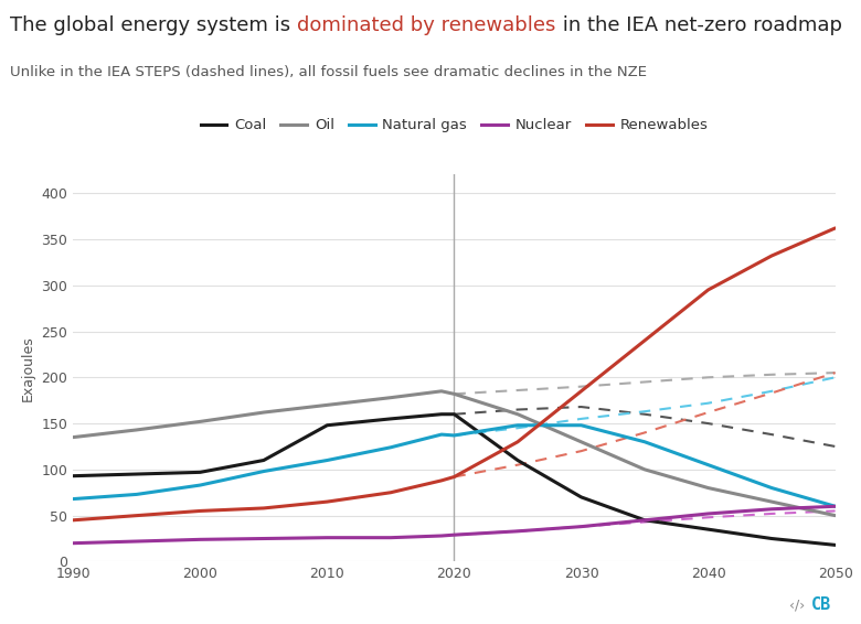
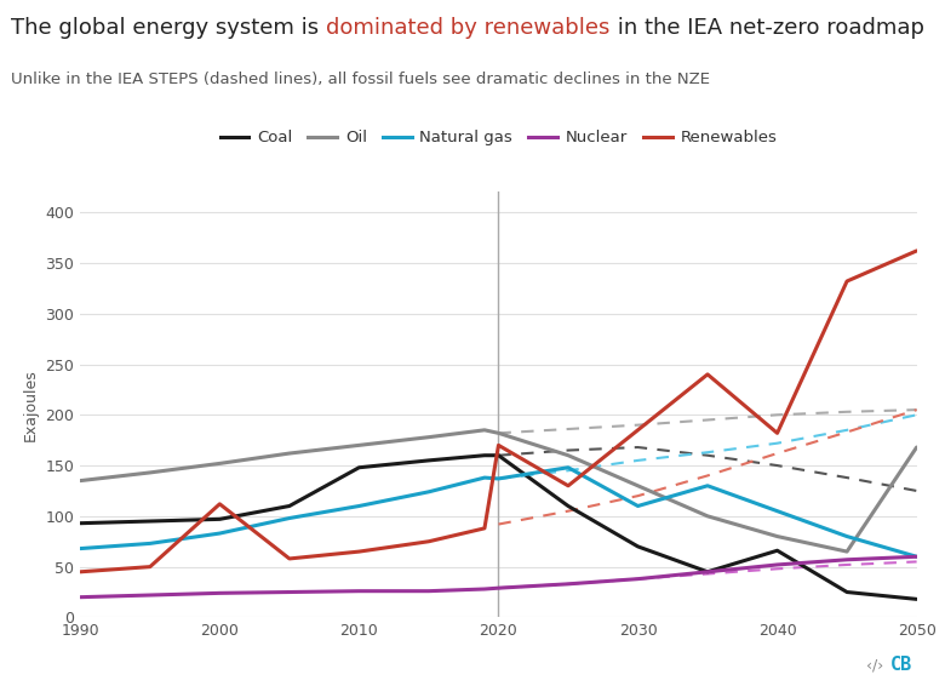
Renewables/2000: 55 -> 112
Renewables/2020: 92 -> 170
Natural gas/2030: 148 -> 110
Coal/2040: 35 -> 66
Renewables/2040: 295 -> 182
Oil/2050: 50 -> 168
